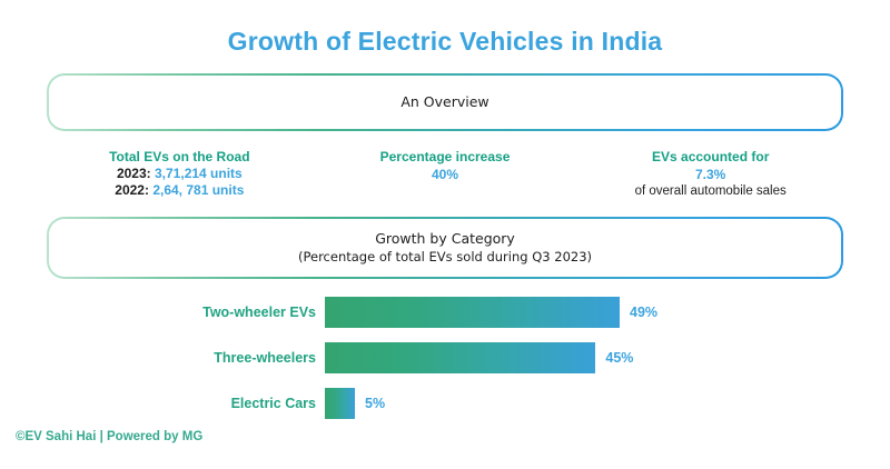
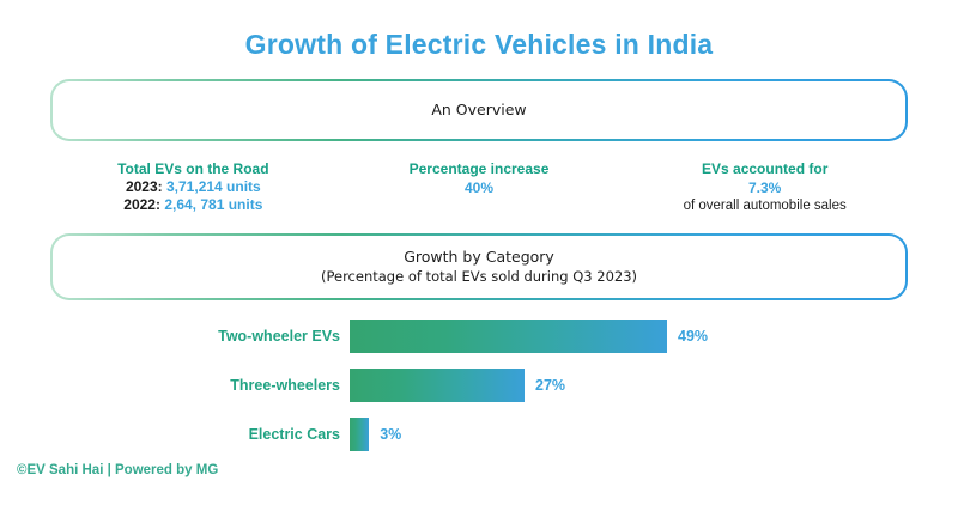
Three-wheelers: 45% -> 27%
Electric Cars: 5% -> 3%
